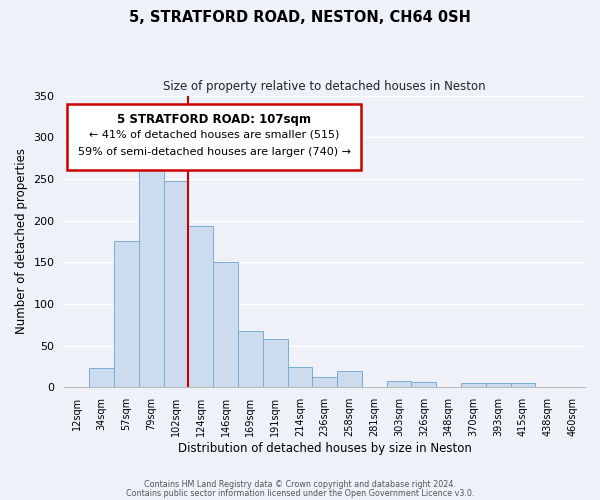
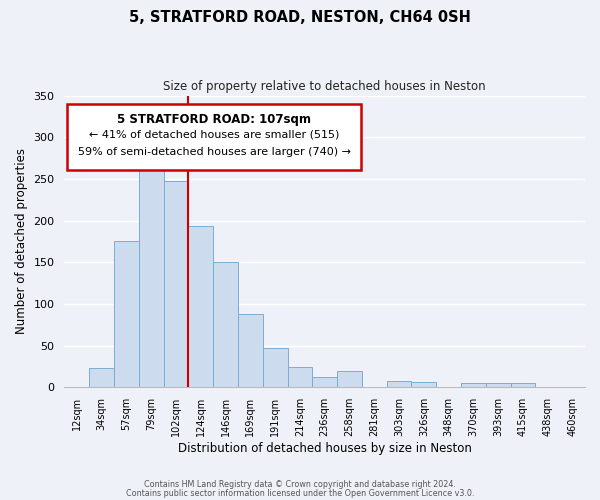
169sqm: 68 -> 88
191sqm: 58 -> 47
